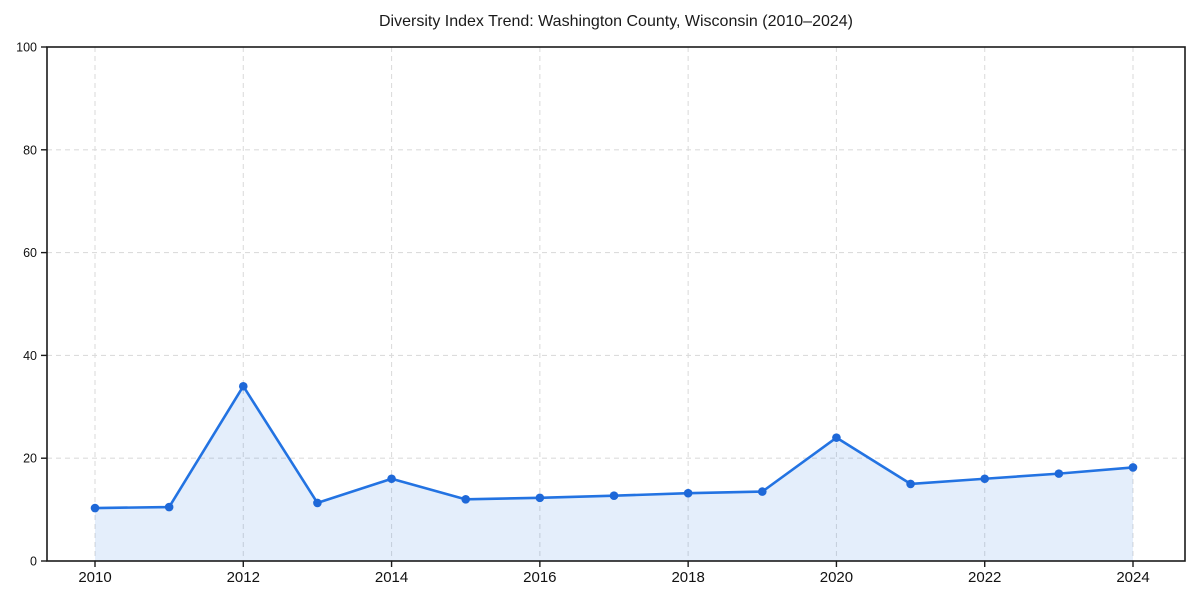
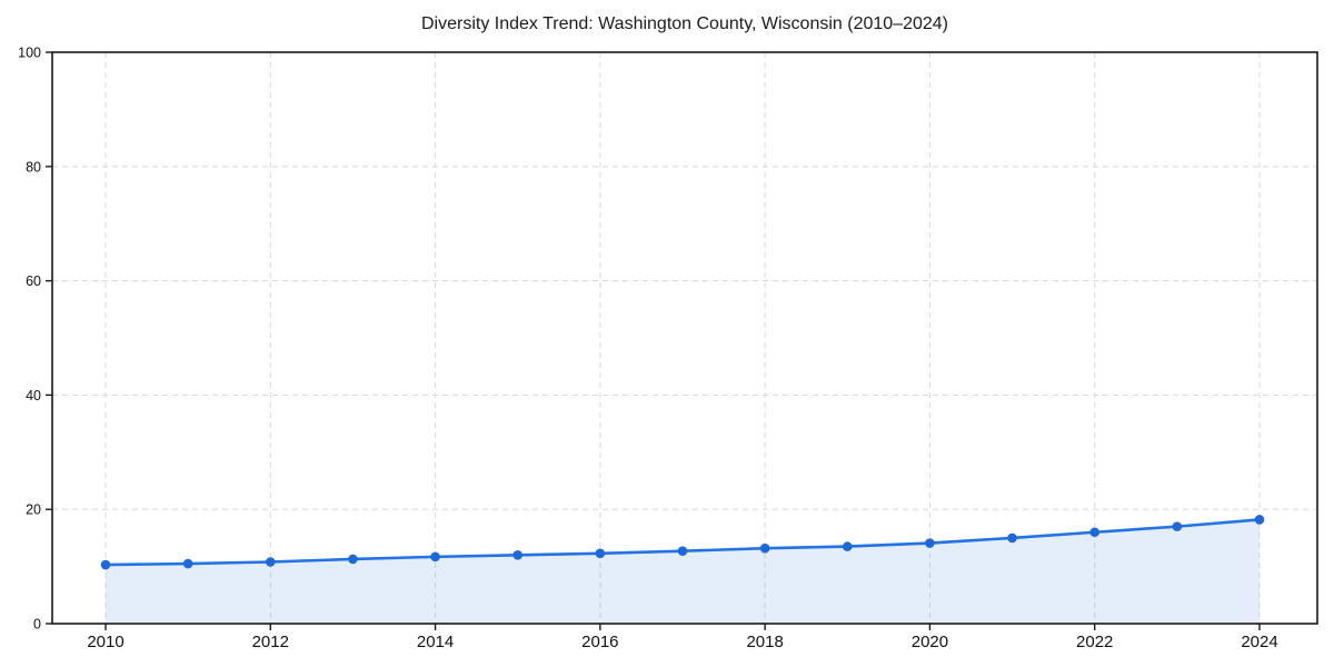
2012: 34 -> 11
2014: 16 -> 12
2020: 24 -> 14
